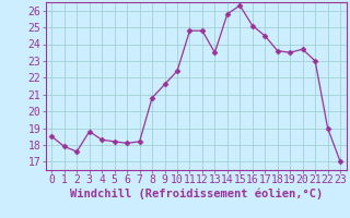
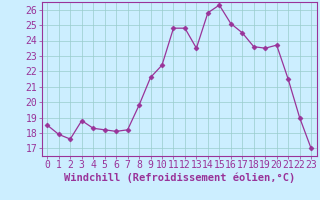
8: 20.8 -> 19.8
21: 23.0 -> 21.5
